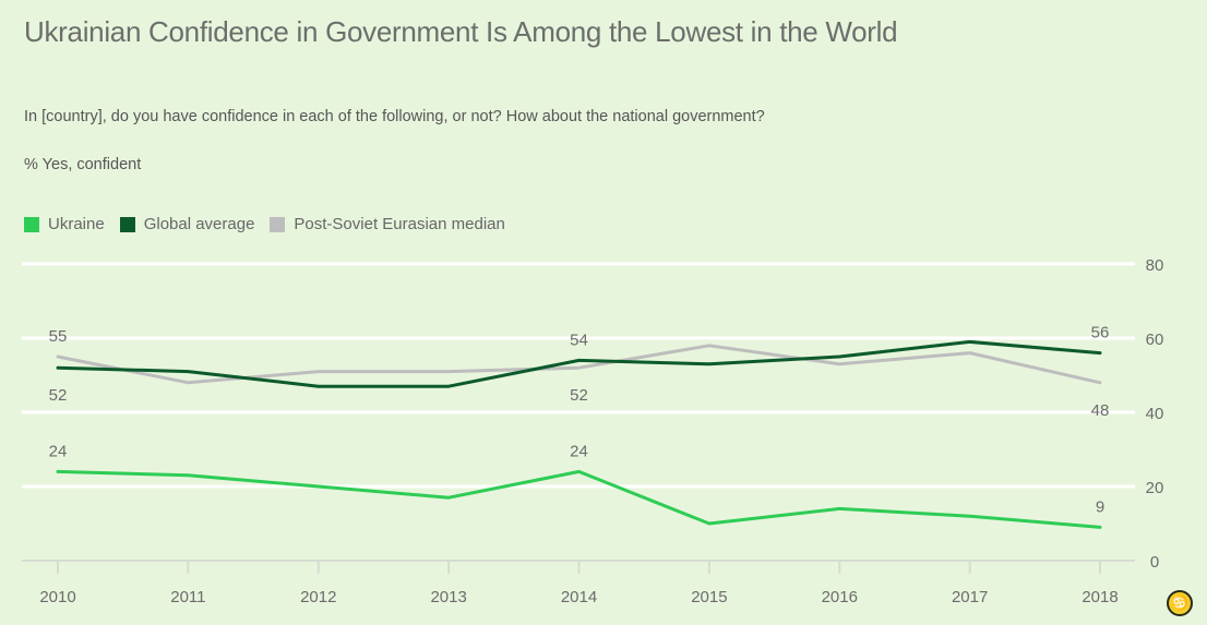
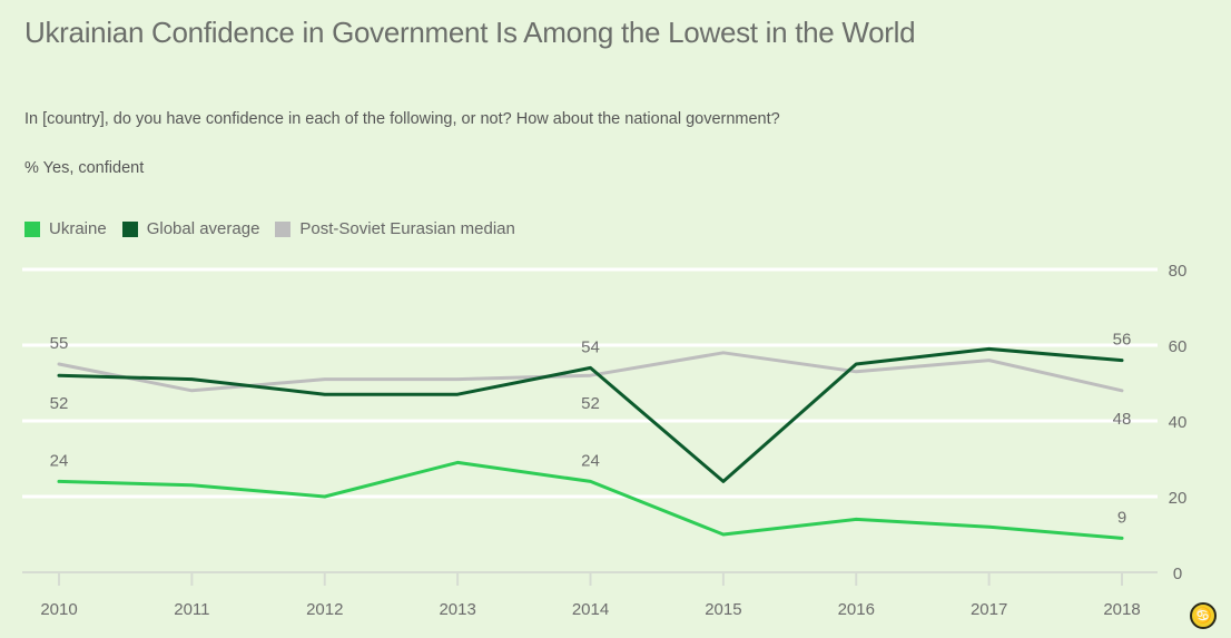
Ukraine/2013: 17 -> 29
Global average/2015: 53 -> 24
